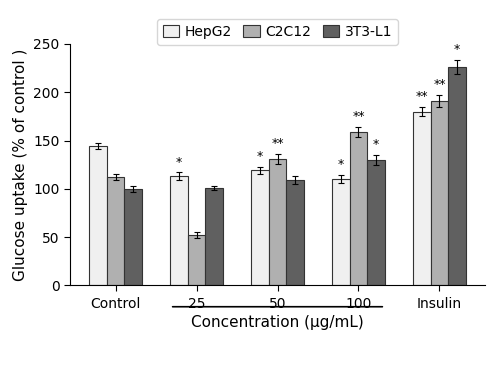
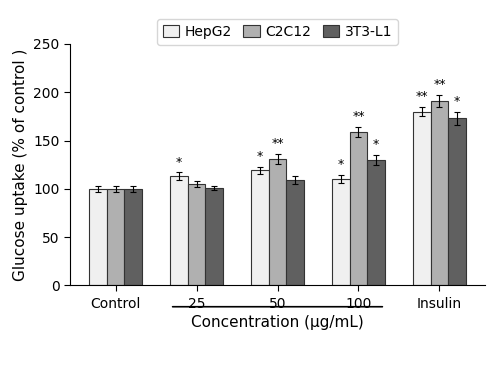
HepG2/Control: 144 -> 100
C2C12/Control: 112 -> 100
C2C12/25: 52 -> 105
3T3-L1/Insulin: 226 -> 173
